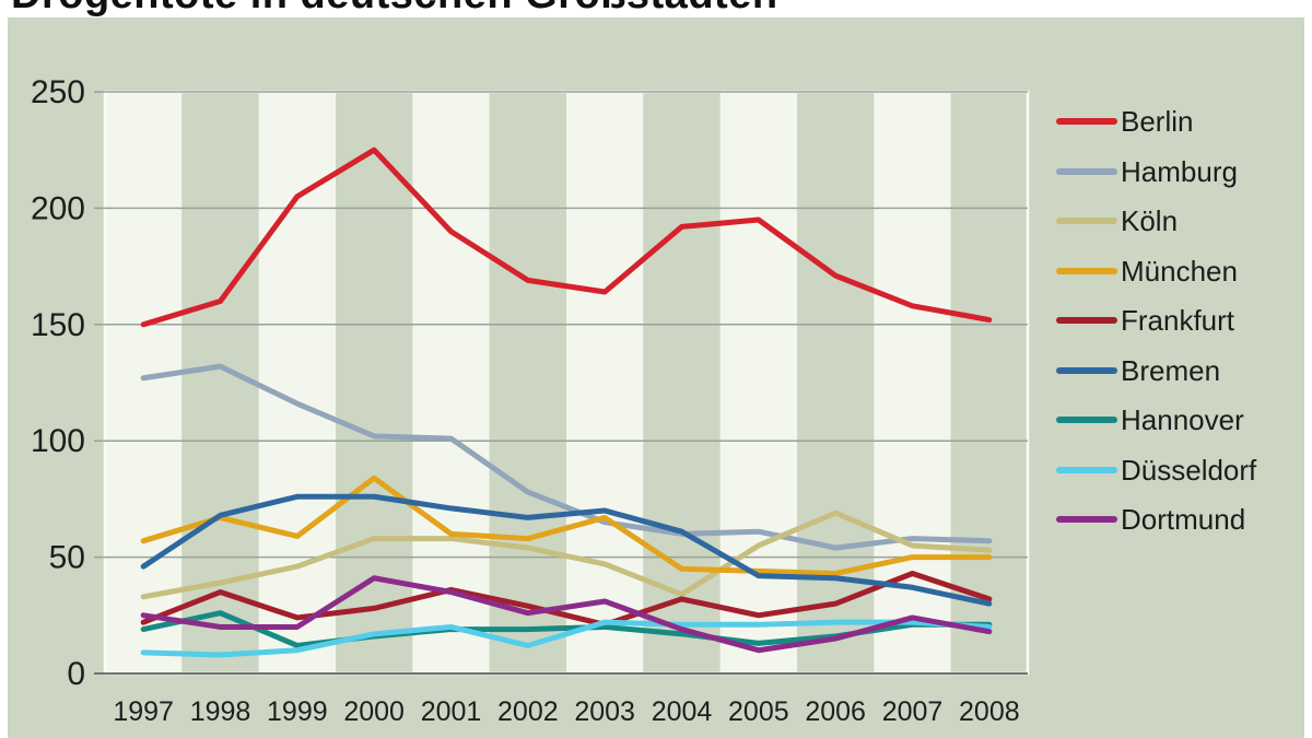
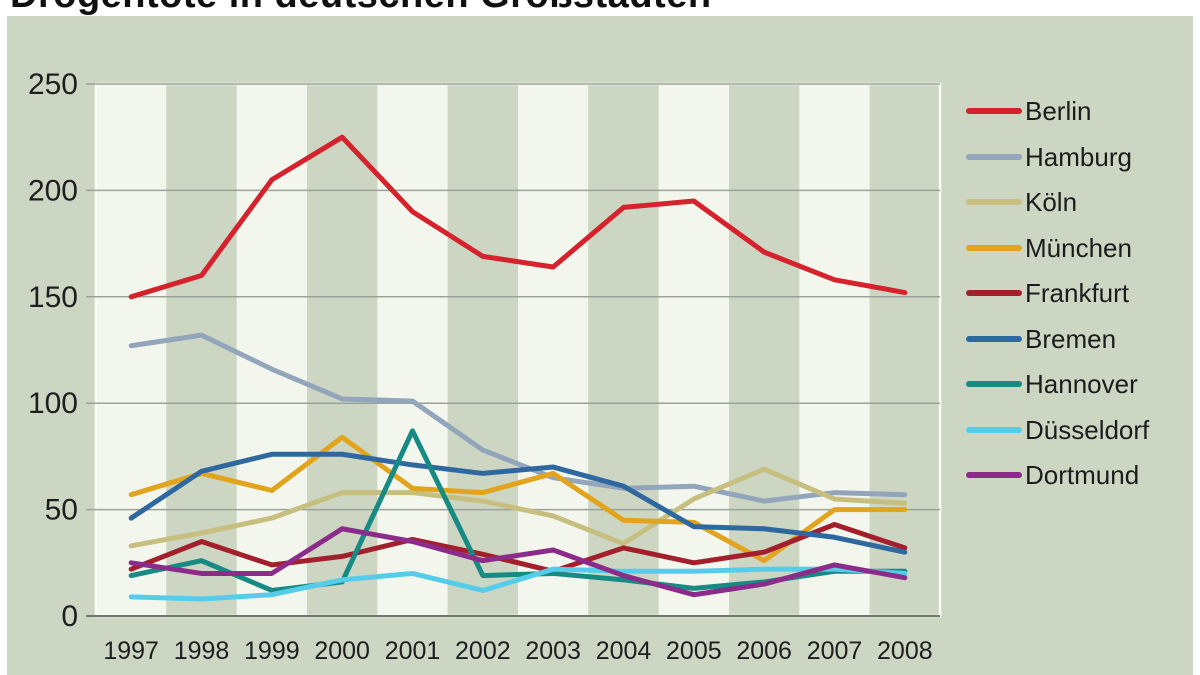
Hannover/2001: 19 -> 87
München/2006: 43 -> 26
